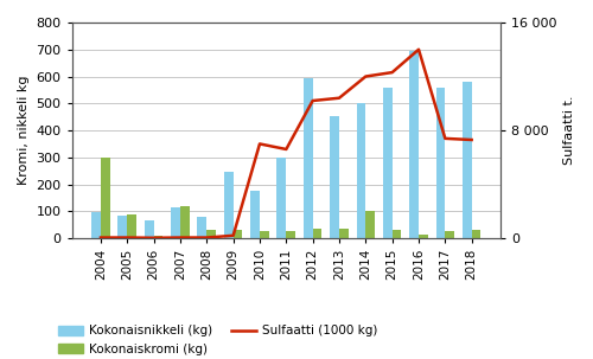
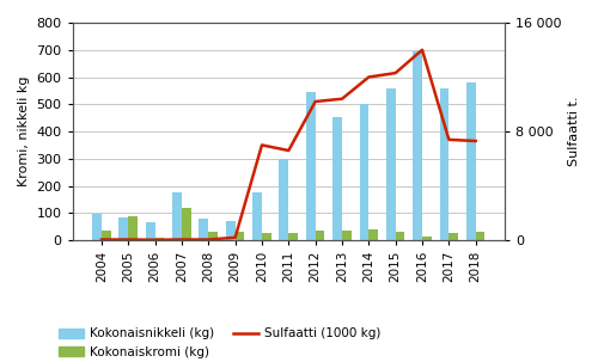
Kokonaiskromi (kg)/2004: 300 -> 35
Kokonaisnikkeli (kg)/2007: 115 -> 175
Kokonaisnikkeli (kg)/2009: 245 -> 70
Kokonaisnikkeli (kg)/2012: 595 -> 545
Kokonaiskromi (kg)/2014: 100 -> 42
